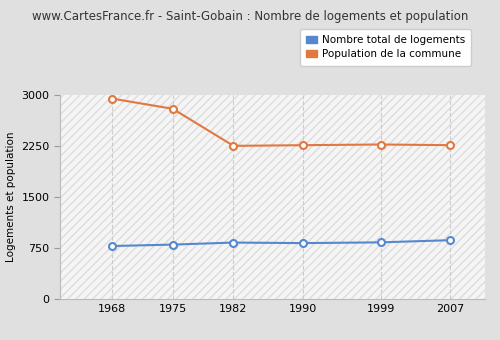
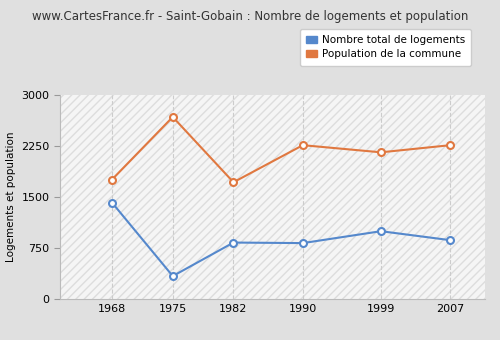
Nombre total de logements/1968: 780 -> 1420
Population de la commune/1968: 2950 -> 1760
Nombre total de logements/1975: 800 -> 340
Population de la commune/1975: 2800 -> 2680
Population de la commune/1982: 2260 -> 1720
Nombre total de logements/1999: 840 -> 1000
Population de la commune/1999: 2280 -> 2160
